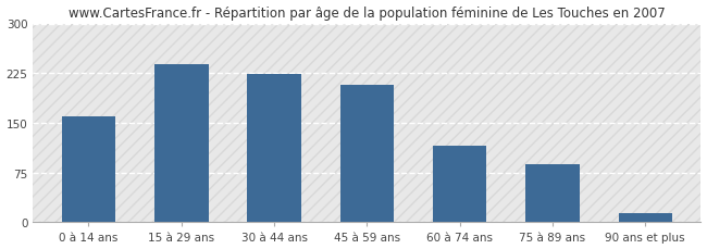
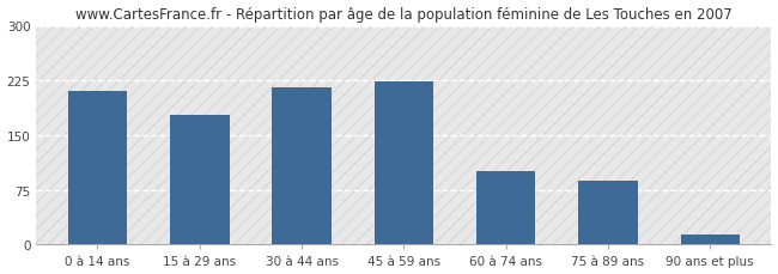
0 à 14 ans: 160 -> 210
15 à 29 ans: 238 -> 178
30 à 44 ans: 224 -> 215
45 à 59 ans: 208 -> 224
60 à 74 ans: 116 -> 100
